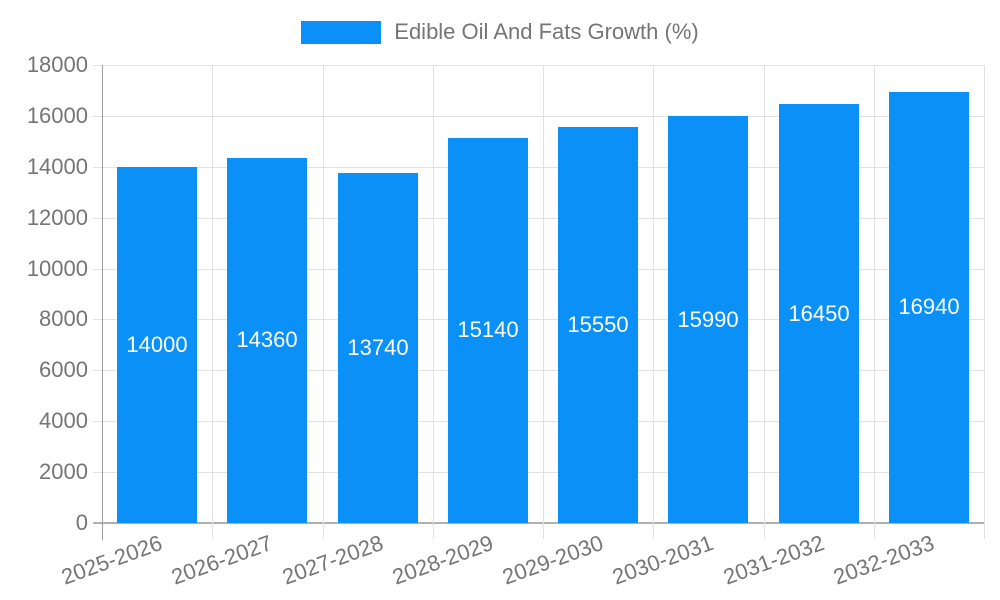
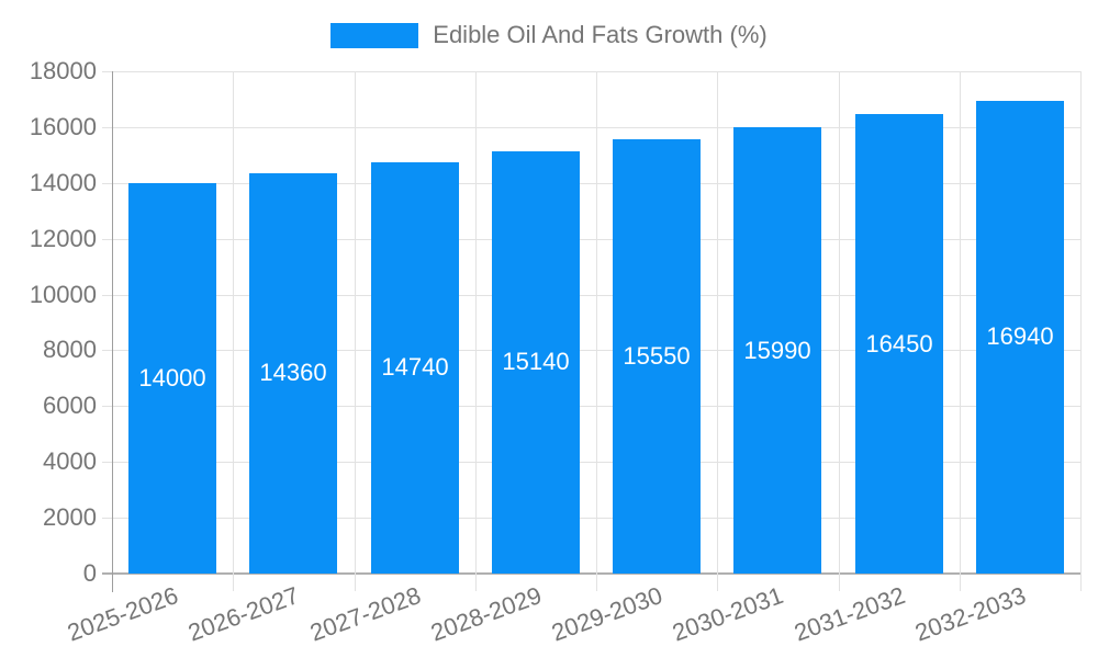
2027-2028: 13740 -> 14740
